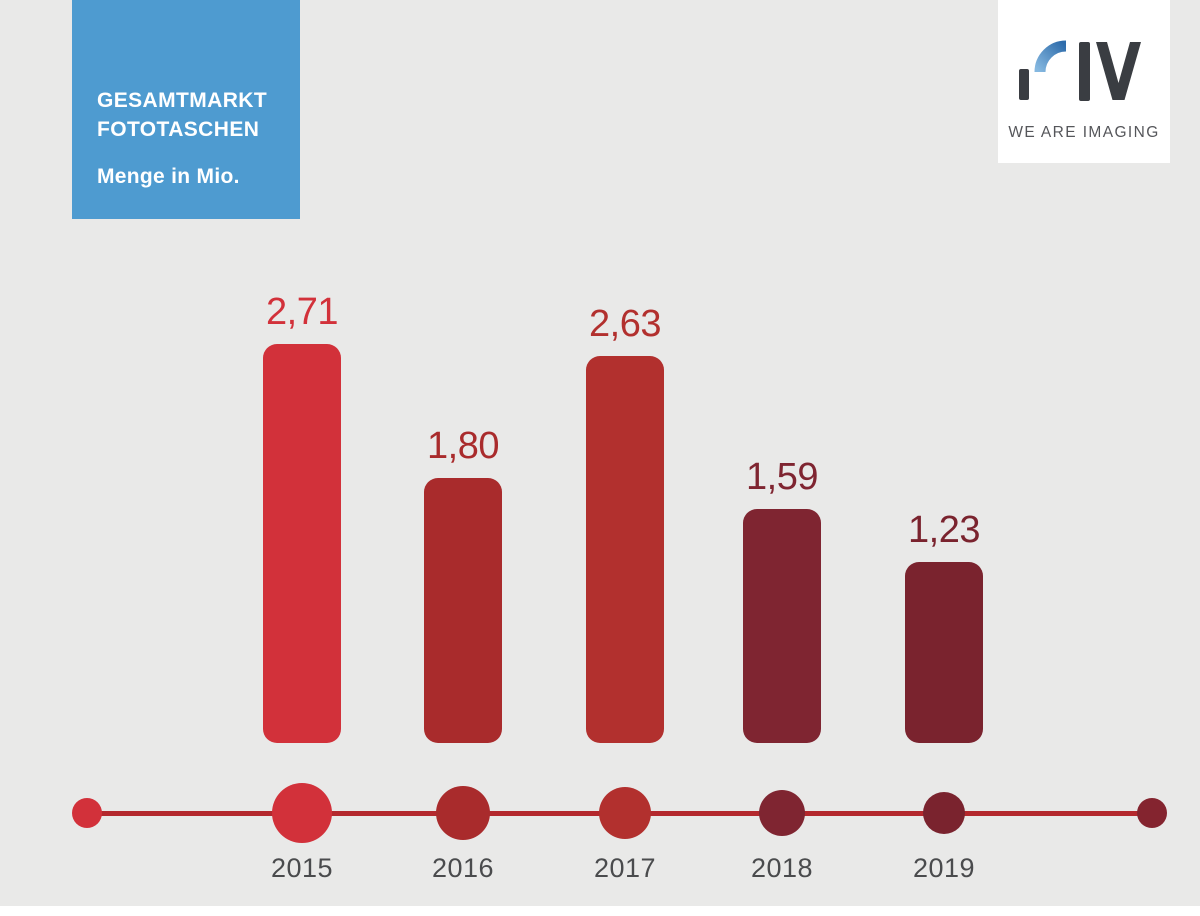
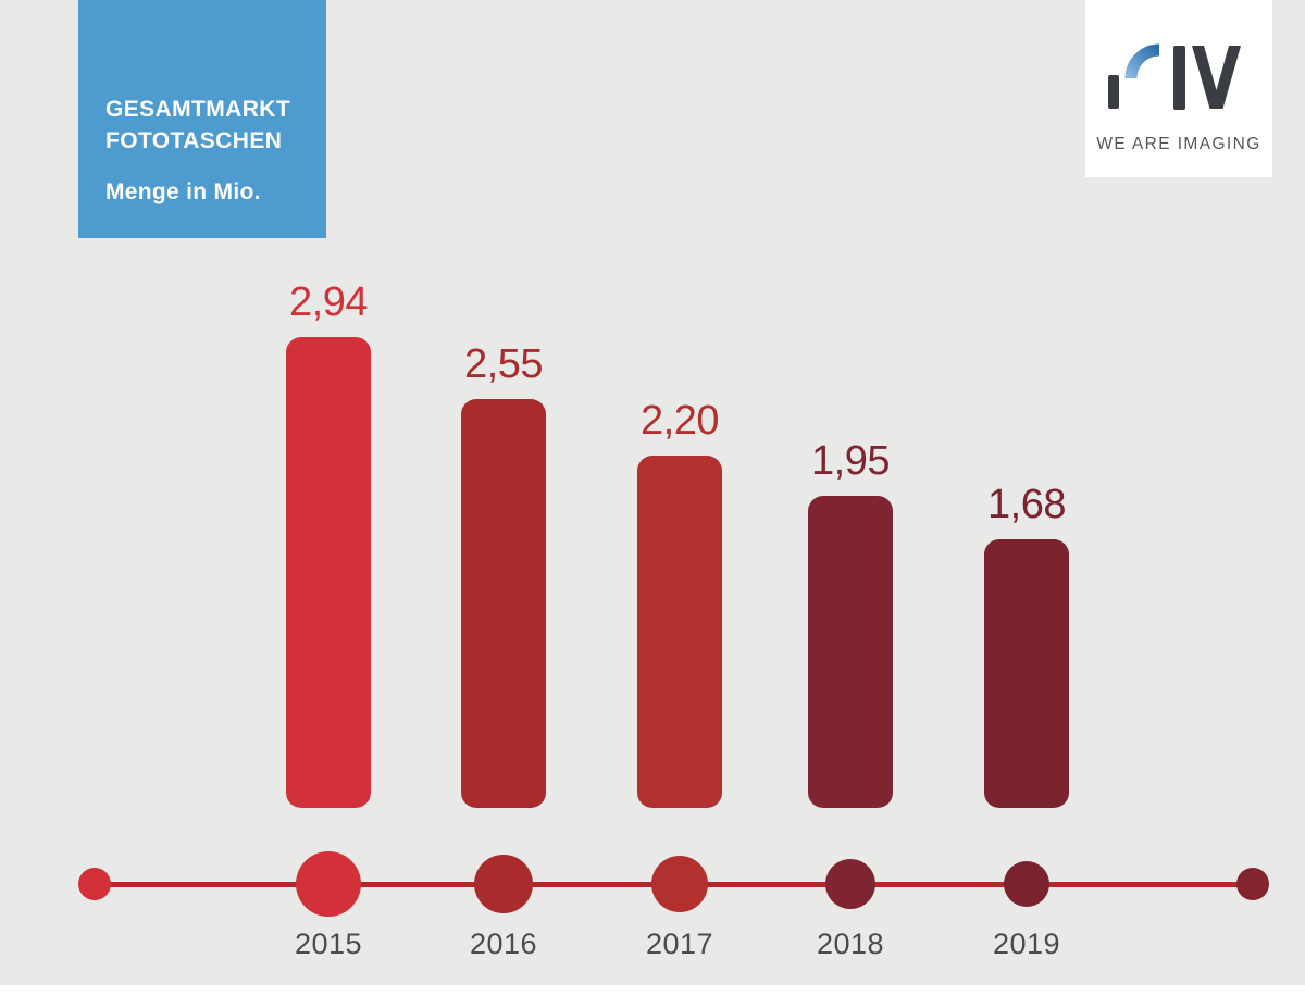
2015: 2,71 -> 2,94
2016: 1,80 -> 2,55
2017: 2,63 -> 2,20
2018: 1,59 -> 1,95
2019: 1,23 -> 1,68
